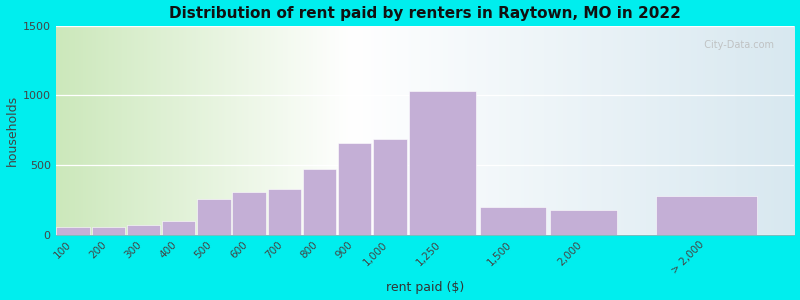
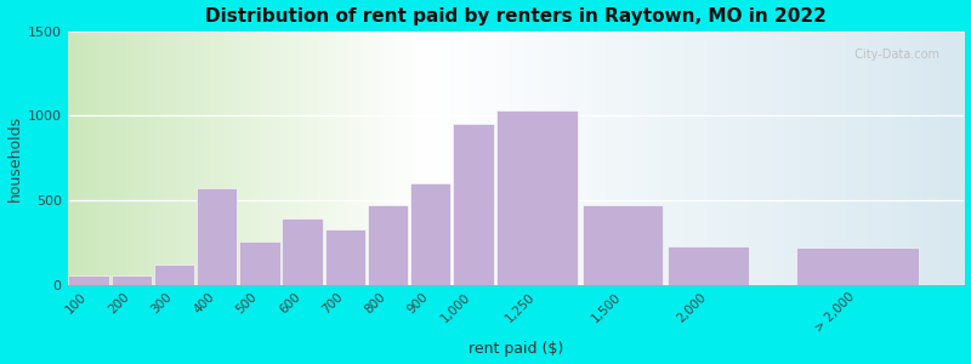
300: 70 -> 120
400: 100 -> 570
600: 300 -> 390
900: 660 -> 600
1,000: 680 -> 950
1,500: 200 -> 470
2,000: 180 -> 230
> 2,000: 280 -> 220
